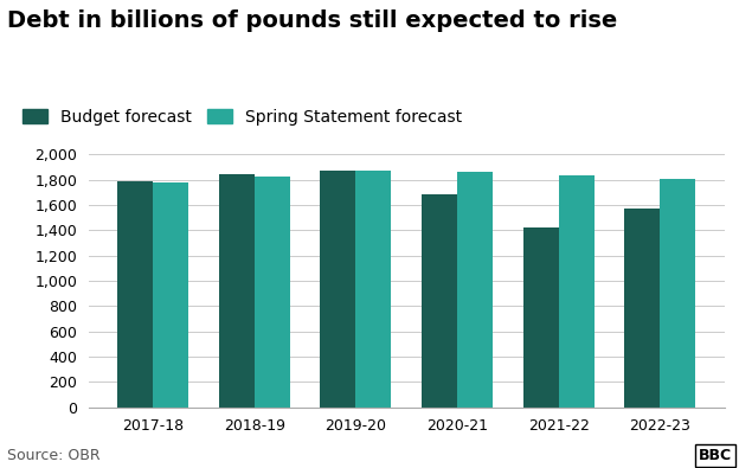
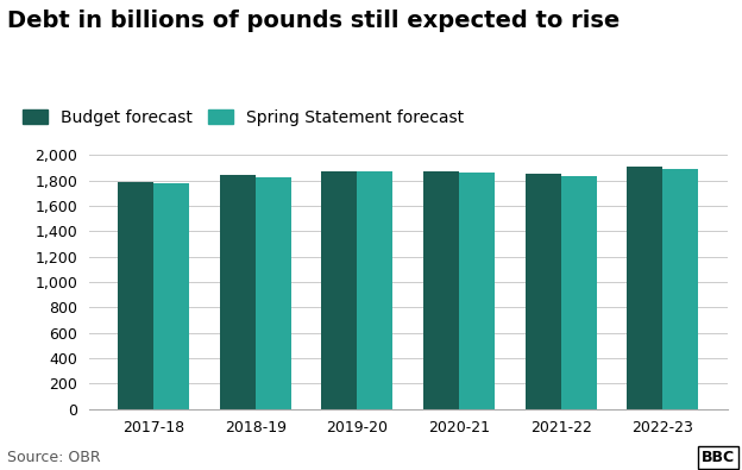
Budget forecast/2020-21: 1,680 -> 1,870
Budget forecast/2021-22: 1,420 -> 1,850
Budget forecast/2022-23: 1,570 -> 1,910
Spring Statement forecast/2022-23: 1,810 -> 1,890
